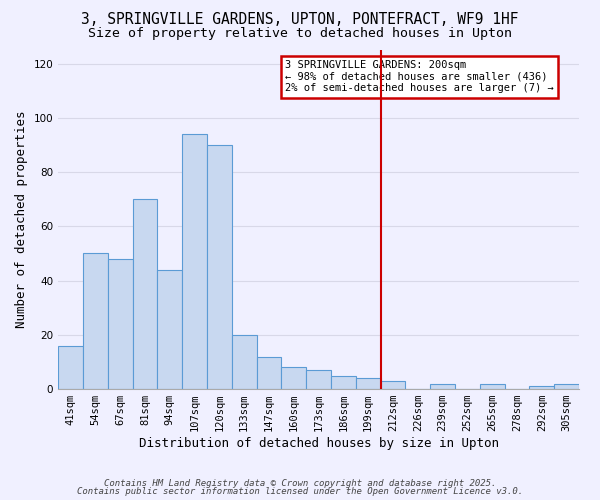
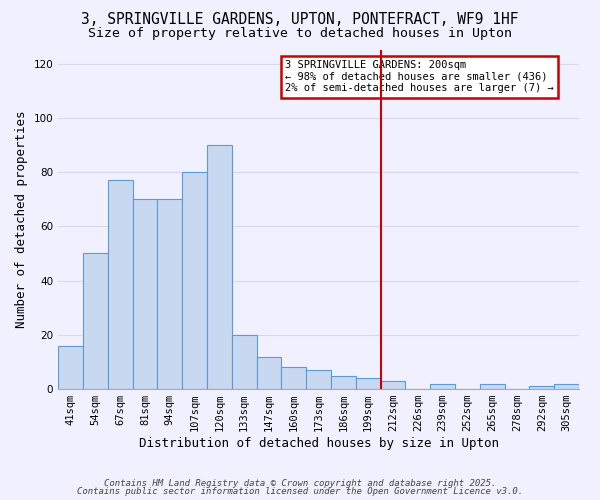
67sqm: 48 -> 77
94sqm: 44 -> 70
107sqm: 94 -> 80
